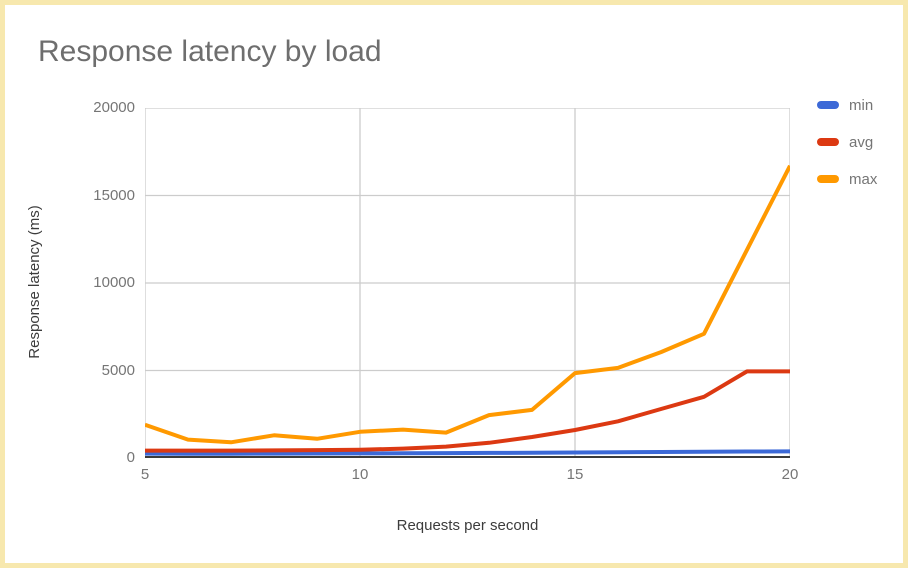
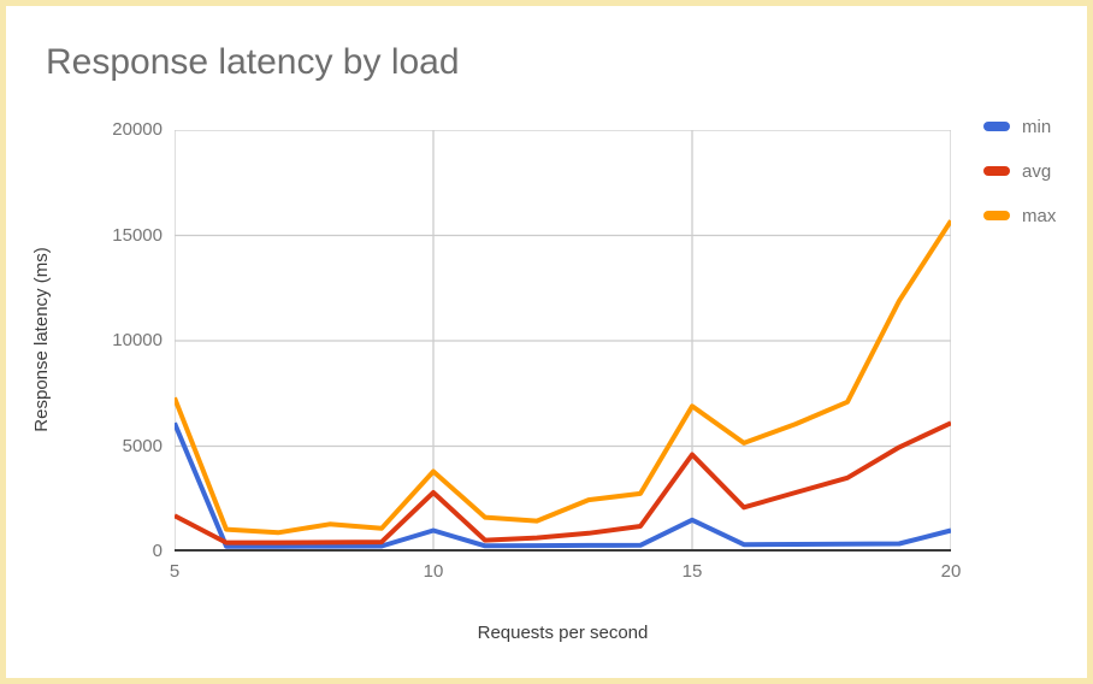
min/5: 200 -> 6100
avg/5: 400 -> 1700
max/5: 1900 -> 7300
min/10: 300 -> 1000
avg/10: 500 -> 2800
max/10: 1500 -> 3800
min/15: 300 -> 1500
avg/15: 1600 -> 4600
max/15: 4800 -> 6900
min/20: 400 -> 1000
avg/20: 5000 -> 6100
max/20: 16700 -> 15700
